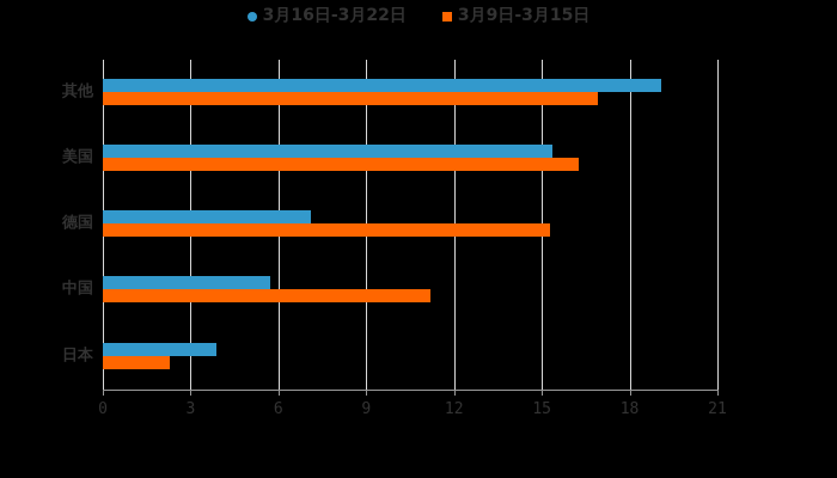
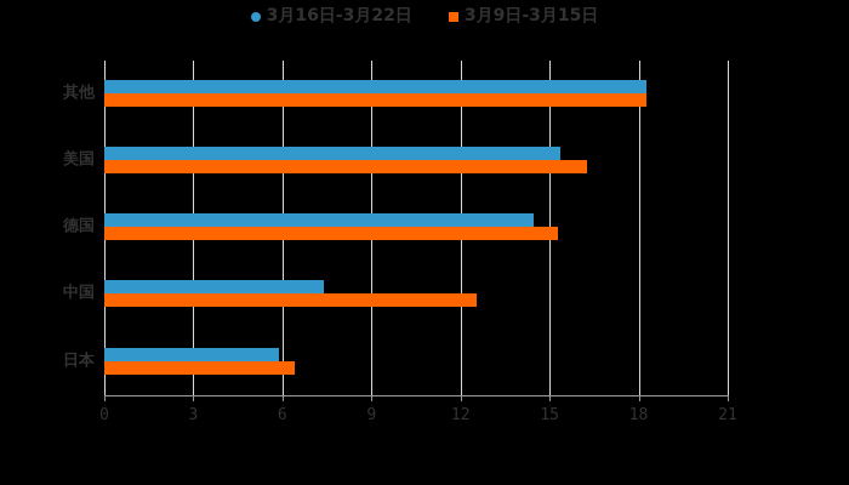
3月16日-3月22日/其他: 19.1 -> 18.2
3月9日-3月15日/其他: 16.9 -> 18.2
3月16日-3月22日/德国: 7.1 -> 14.4
3月16日-3月22日/中国: 5.7 -> 7.4
3月9日-3月15日/中国: 11.2 -> 12.5
3月16日-3月22日/日本: 3.9 -> 5.9
3月9日-3月15日/日本: 2.3 -> 6.4
